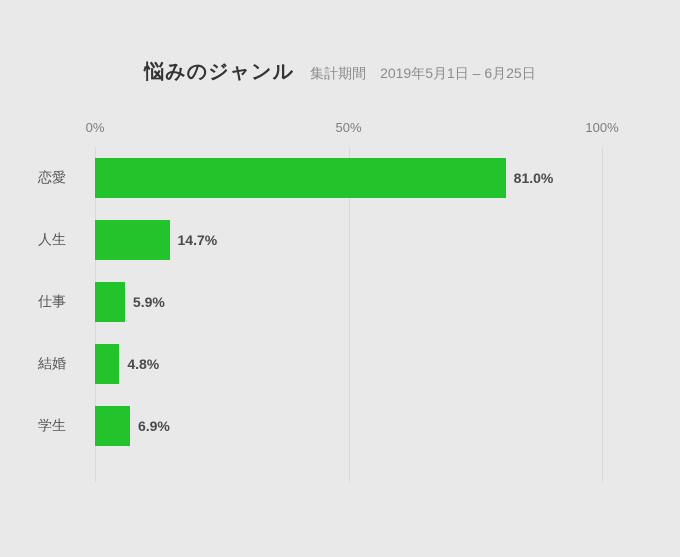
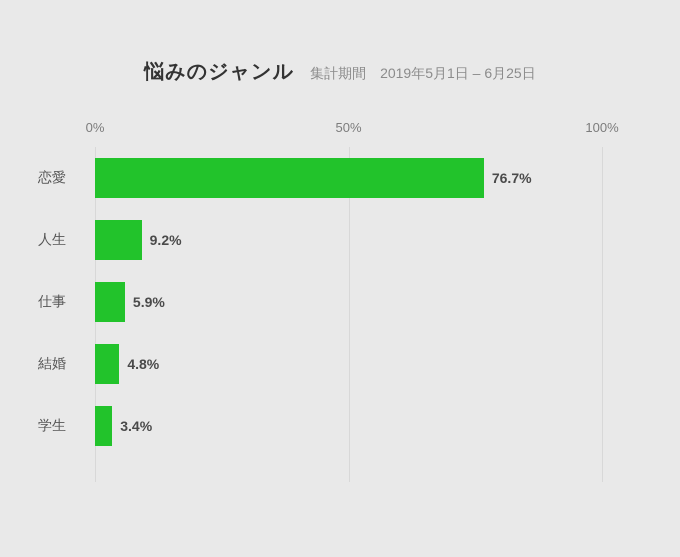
恋愛: 81.0% -> 76.7%
人生: 14.7% -> 9.2%
学生: 6.9% -> 3.4%
